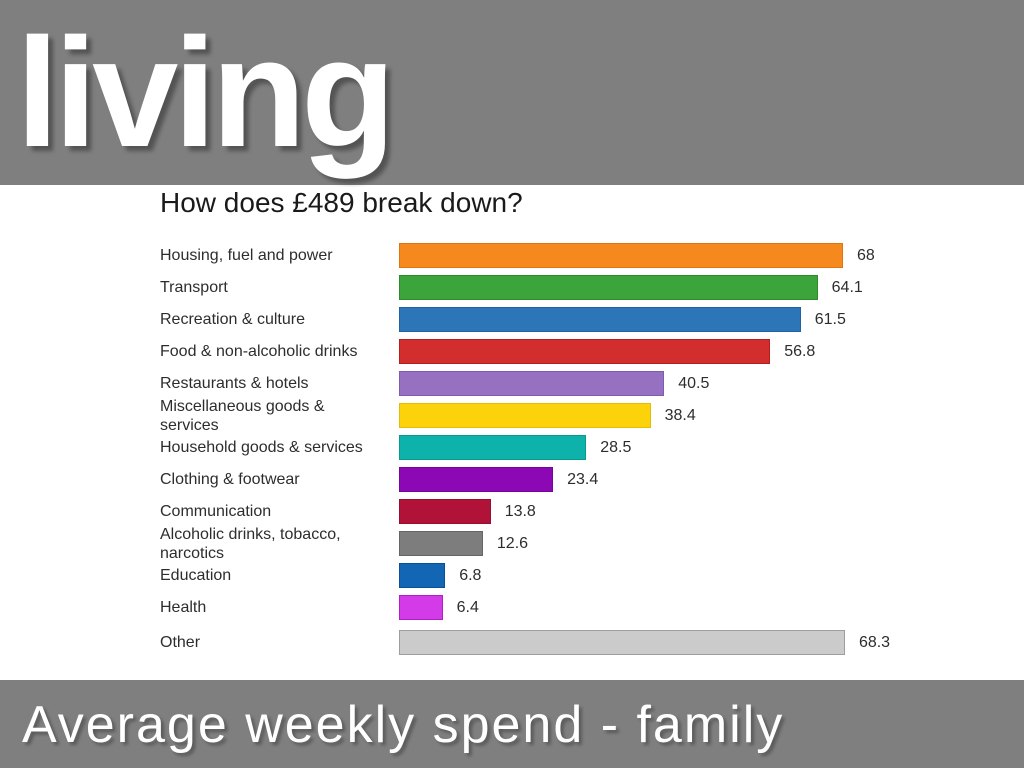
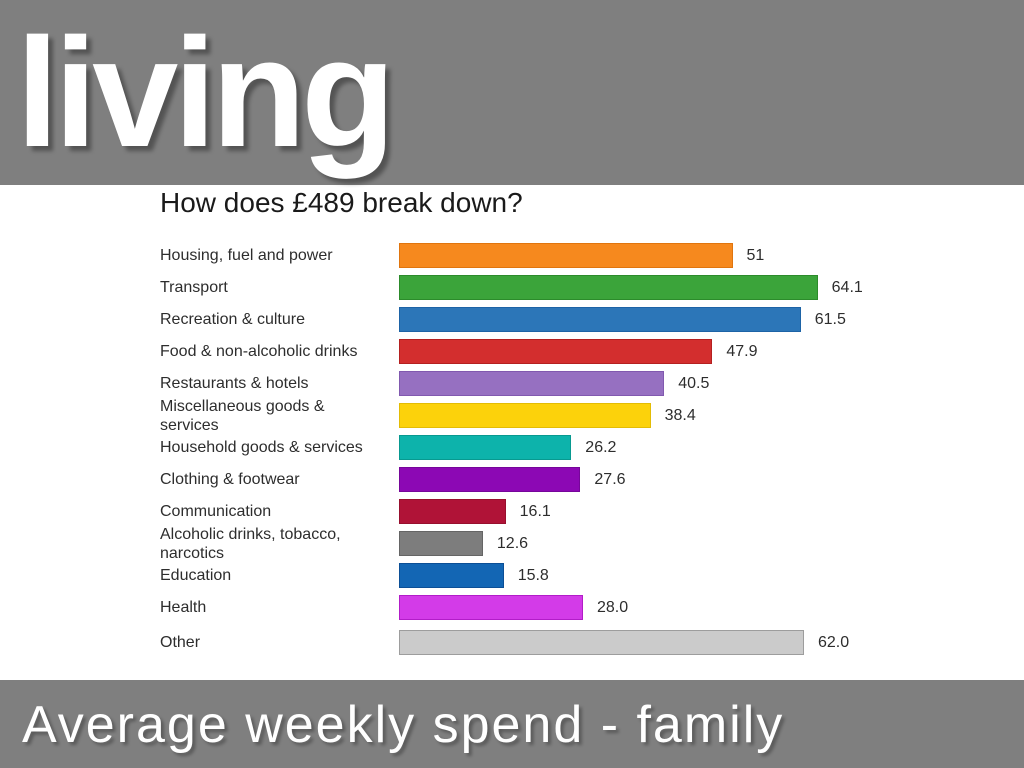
Housing, fuel and power: 68 -> 51
Food & non-alcoholic drinks: 56.8 -> 47.9
Household goods & services: 28.5 -> 26.2
Clothing & footwear: 23.4 -> 27.6
Communication: 13.8 -> 16.1
Education: 6.8 -> 15.8
Health: 6.4 -> 28.0
Other: 68.3 -> 62.0
